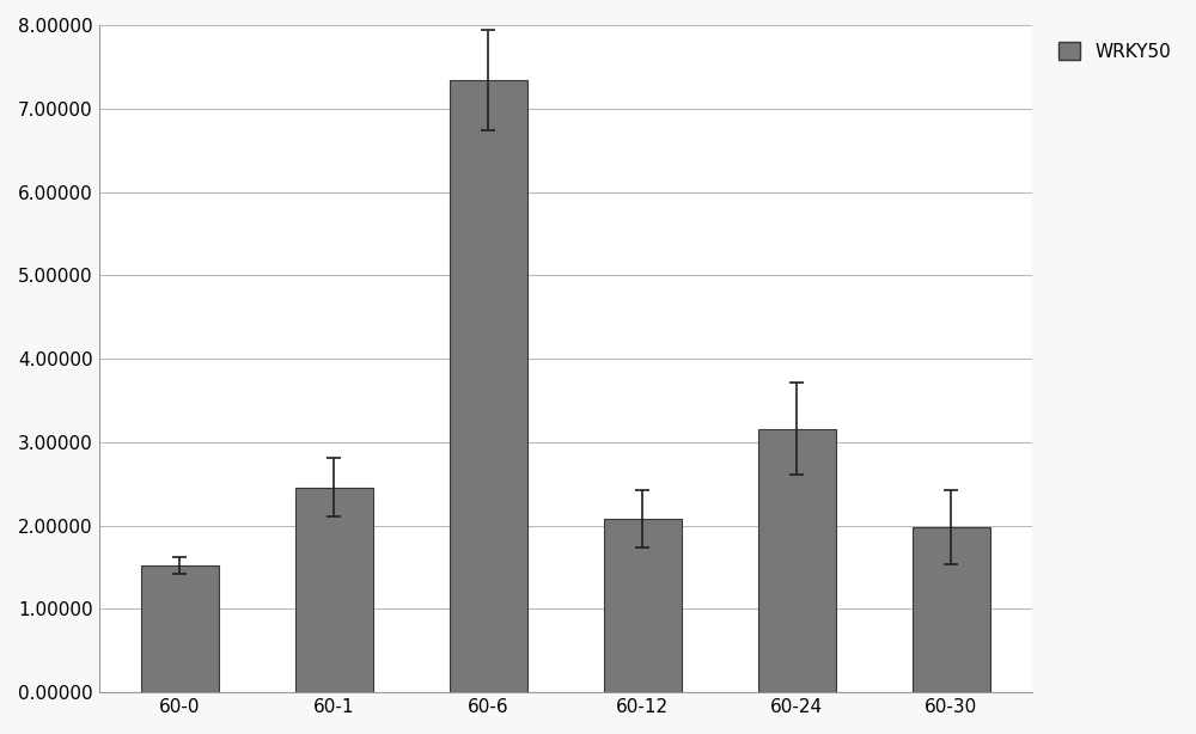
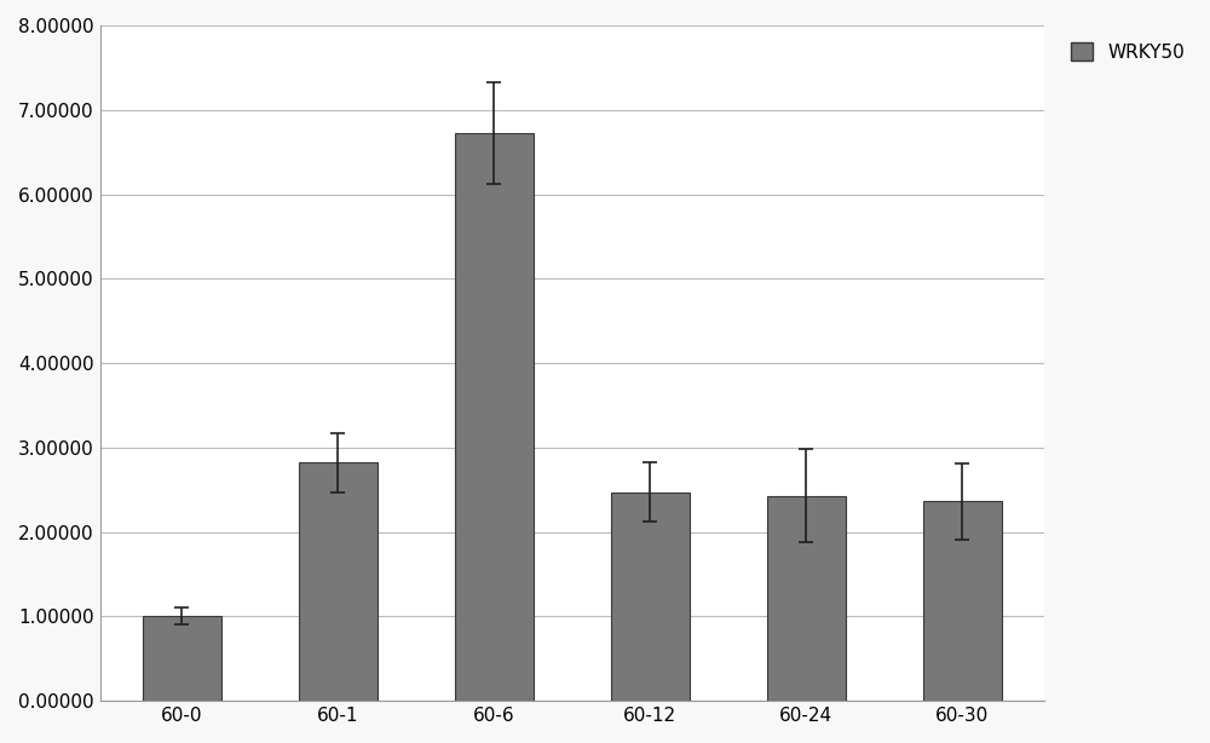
60-0: 1.52 -> 1.00
60-1: 2.46 -> 2.82
60-6: 7.34 -> 6.72
60-12: 2.08 -> 2.47
60-24: 3.16 -> 2.43
60-30: 1.98 -> 2.36
